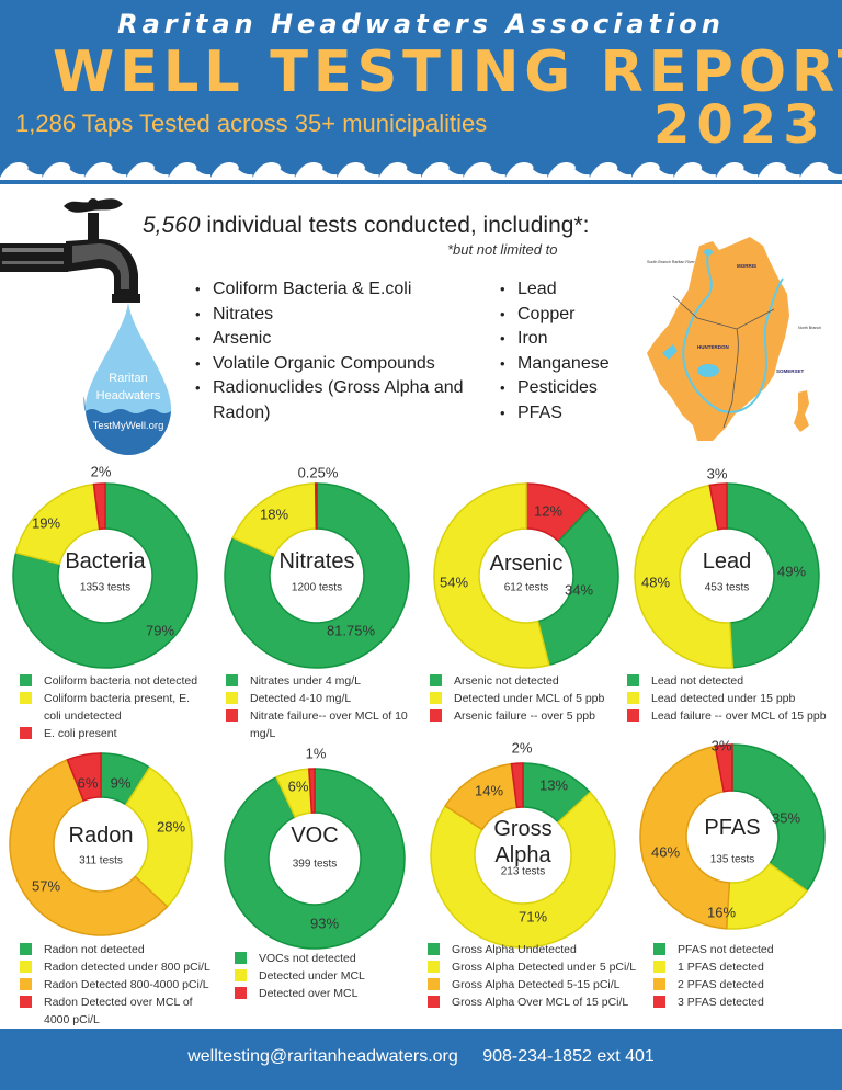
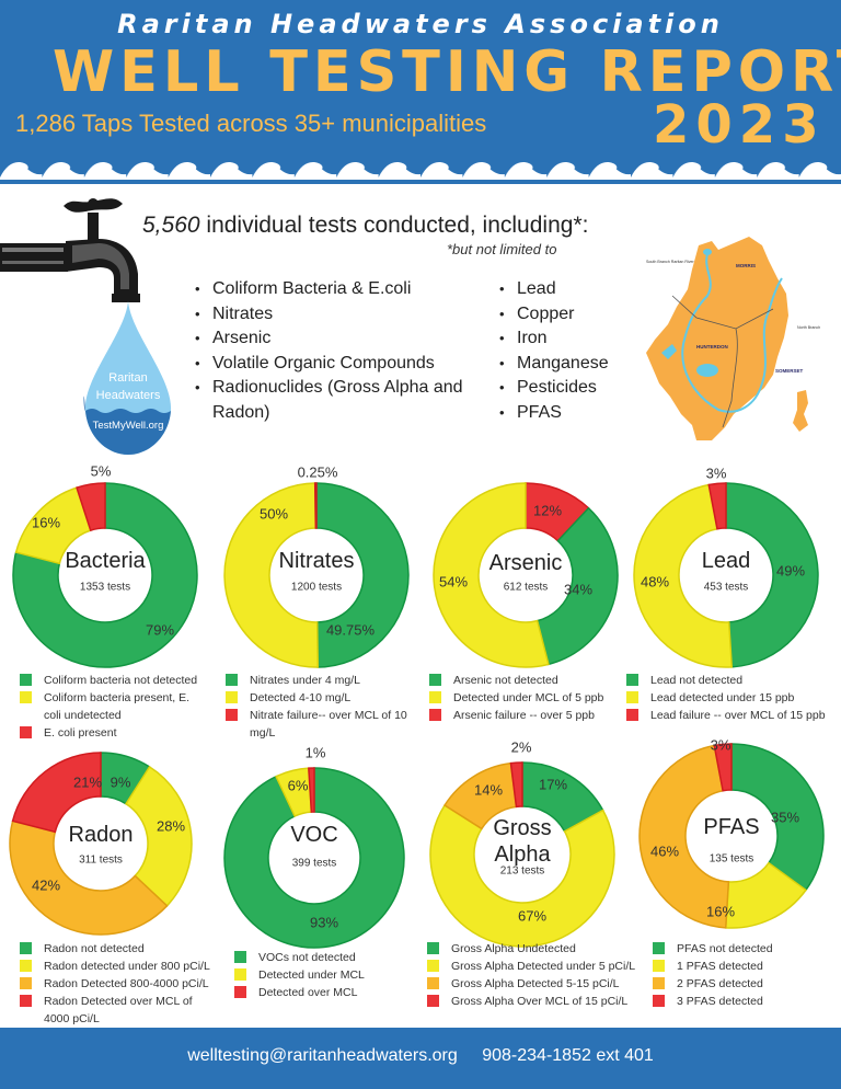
Bacteria/Coliform bacteria present, E. coli undetected: 19% -> 16%
Bacteria/E. coli present: 2% -> 5%
Nitrates/Nitrates under 4 mg/L: 81.75% -> 49.75%
Nitrates/Detected 4-10 mg/L: 18% -> 50%
Radon/Radon Detected 800-4000 pCi/L: 57% -> 42%
Radon/Radon Detected over MCL of 4000 pCi/L: 6% -> 21%
Gross Alpha/Gross Alpha Undetected: 13% -> 17%
Gross Alpha/Gross Alpha Detected under 5 pCi/L: 71% -> 67%
